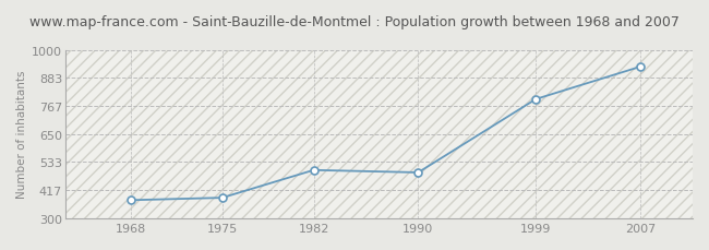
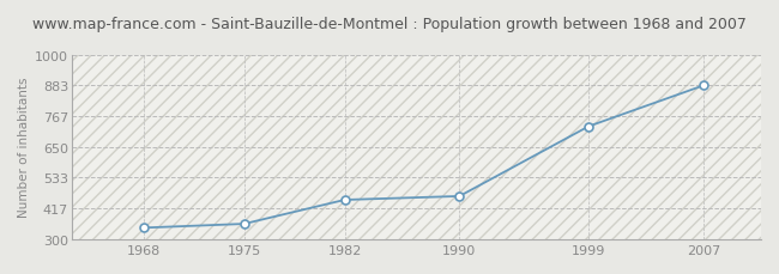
1968: 375 -> 343
1975: 385 -> 358
1982: 500 -> 449
1990: 490 -> 463
1999: 795 -> 728
2007: 930 -> 883
